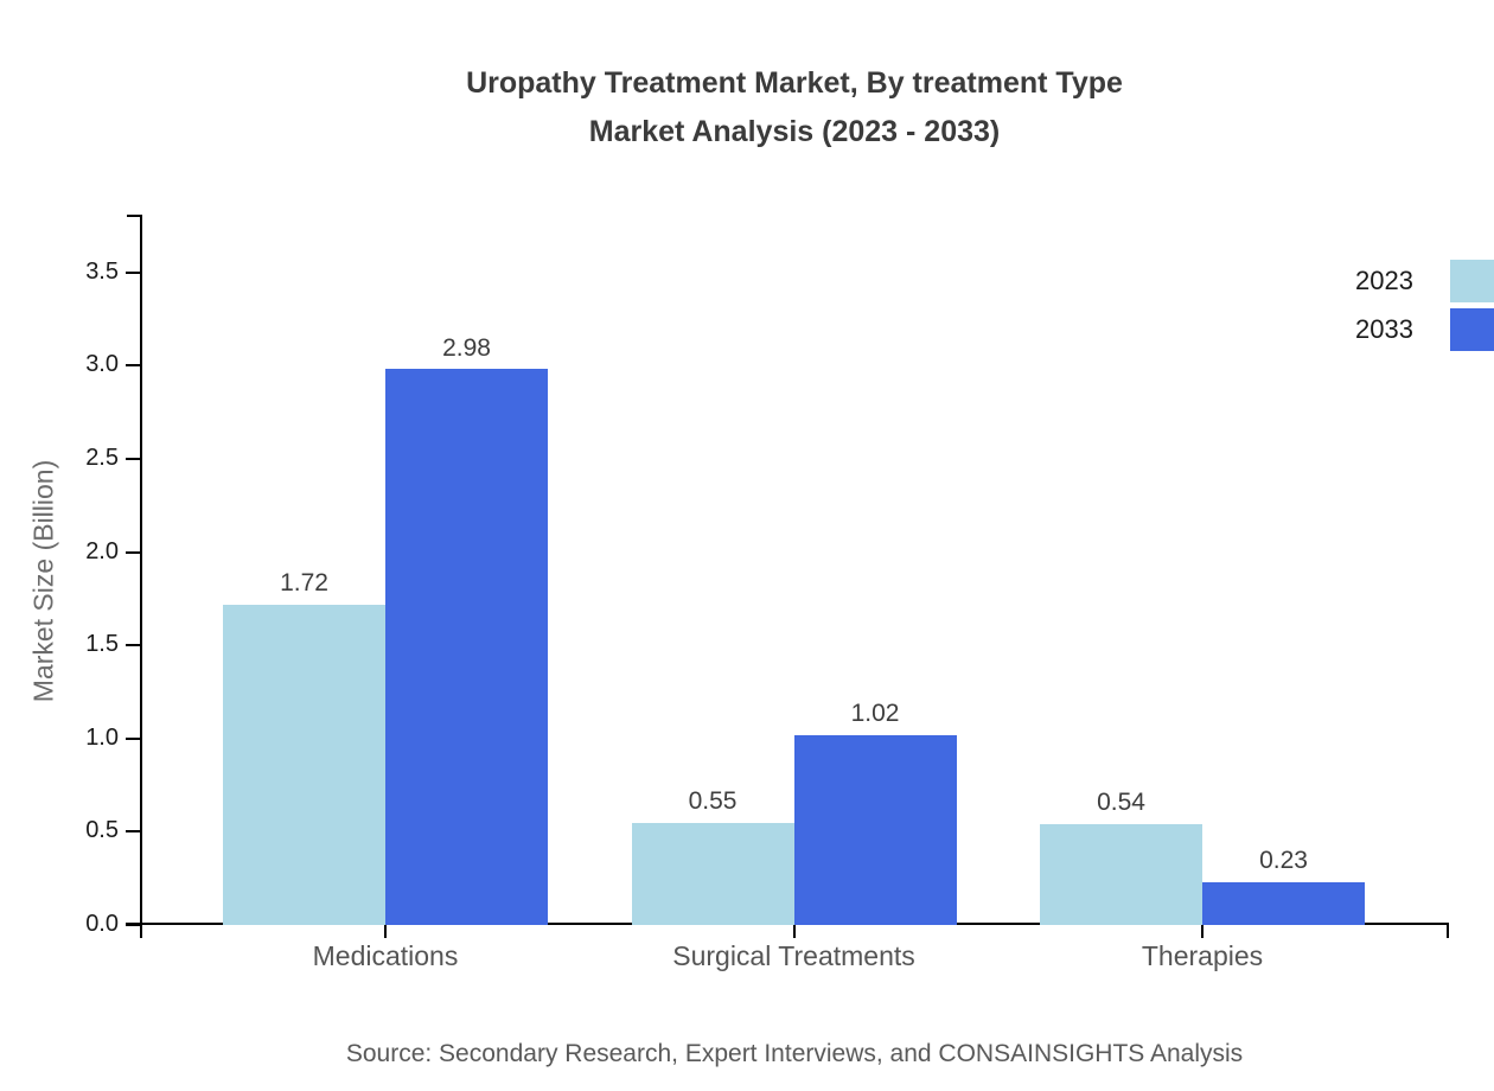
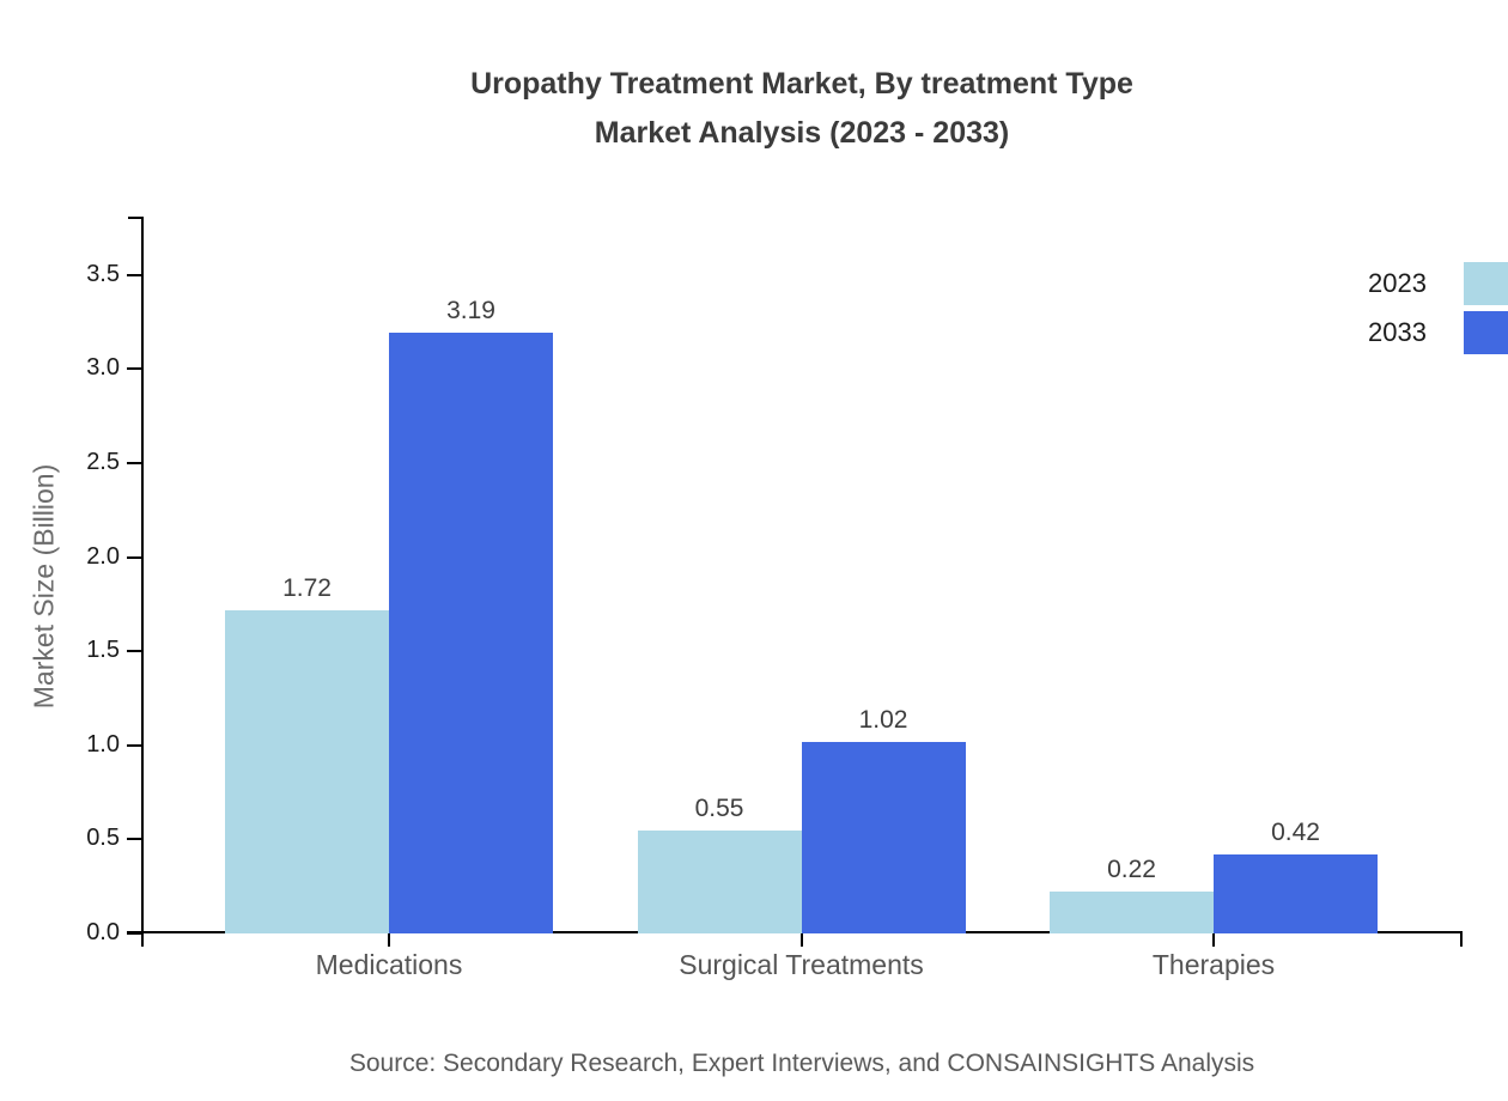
2033/Medications: 2.98 -> 3.19
2023/Therapies: 0.54 -> 0.22
2033/Therapies: 0.23 -> 0.42
